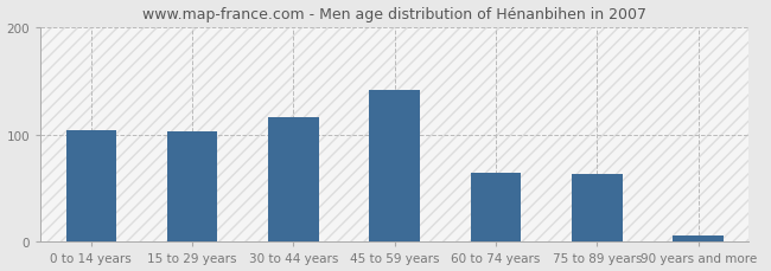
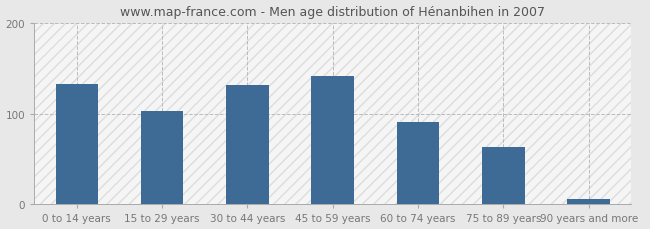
0 to 14 years: 104 -> 133
30 to 44 years: 116 -> 132
60 to 74 years: 64 -> 91
